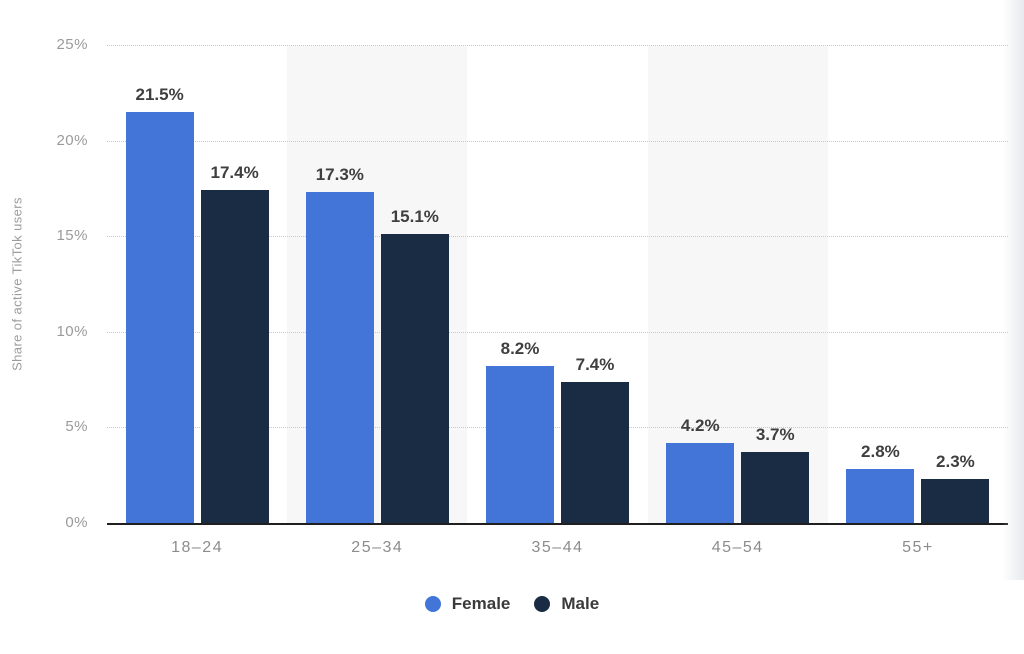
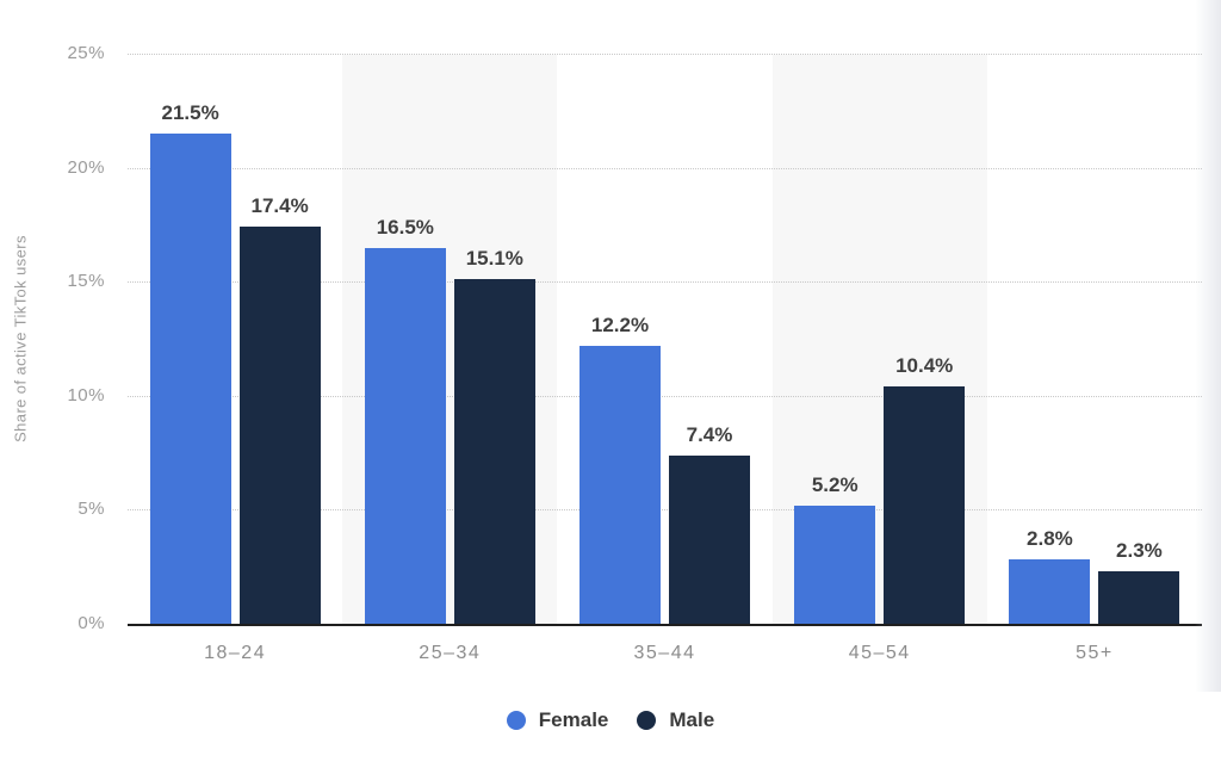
Female/25–34: 17.3% -> 16.5%
Female/35–44: 8.2% -> 12.2%
Female/45–54: 4.2% -> 5.2%
Male/45–54: 3.7% -> 10.4%
